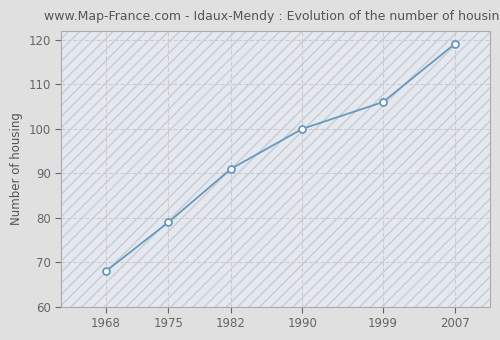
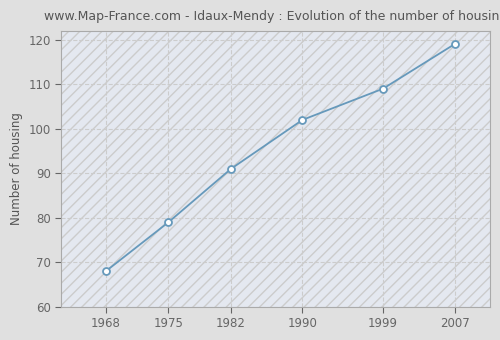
1990: 100 -> 102
1999: 106 -> 109
